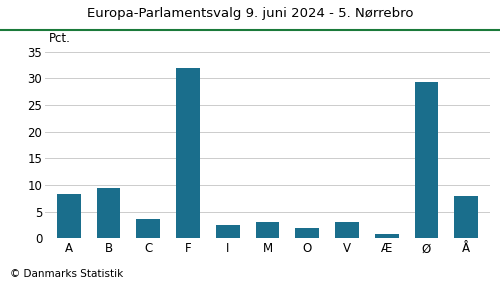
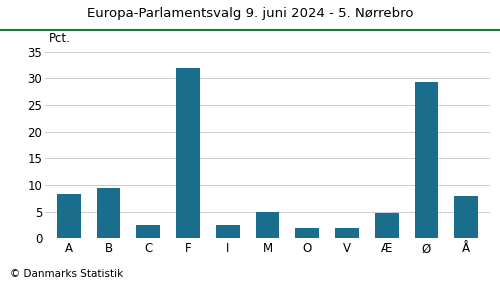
C: 3.6 -> 2.4
M: 3.1 -> 5.0
V: 3.1 -> 2.0
Æ: 0.8 -> 4.8
